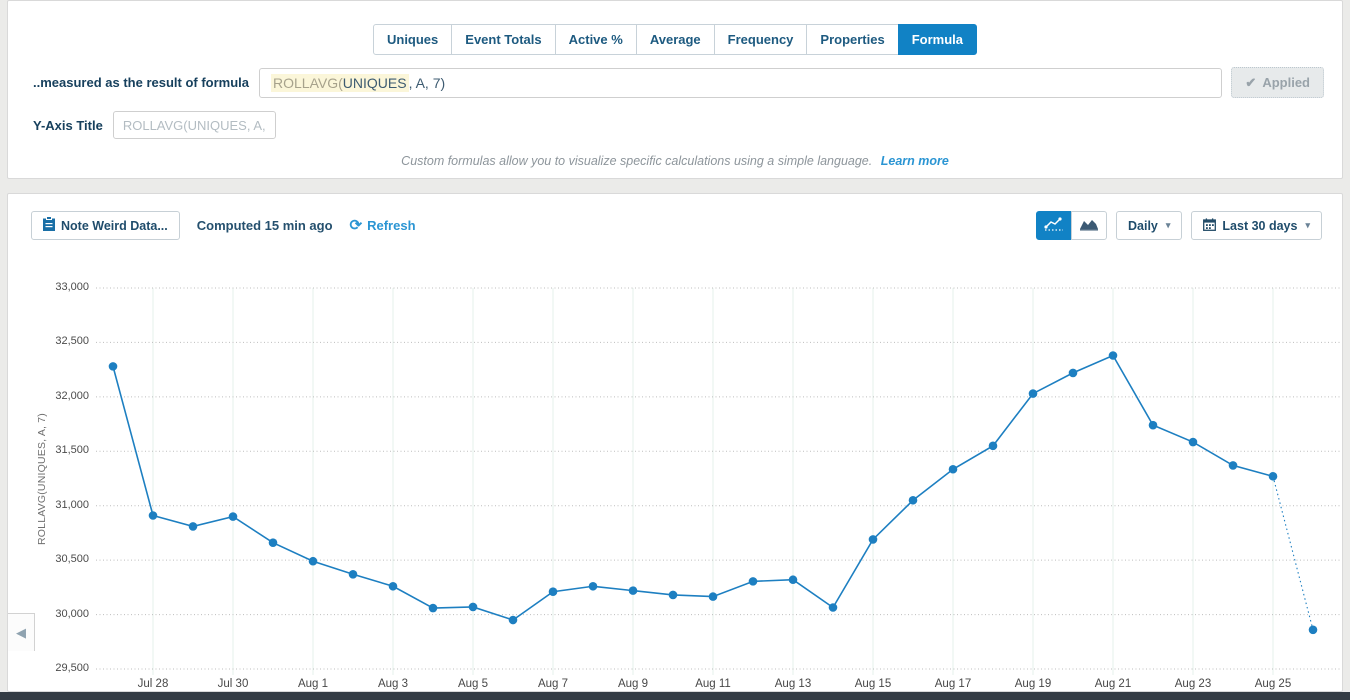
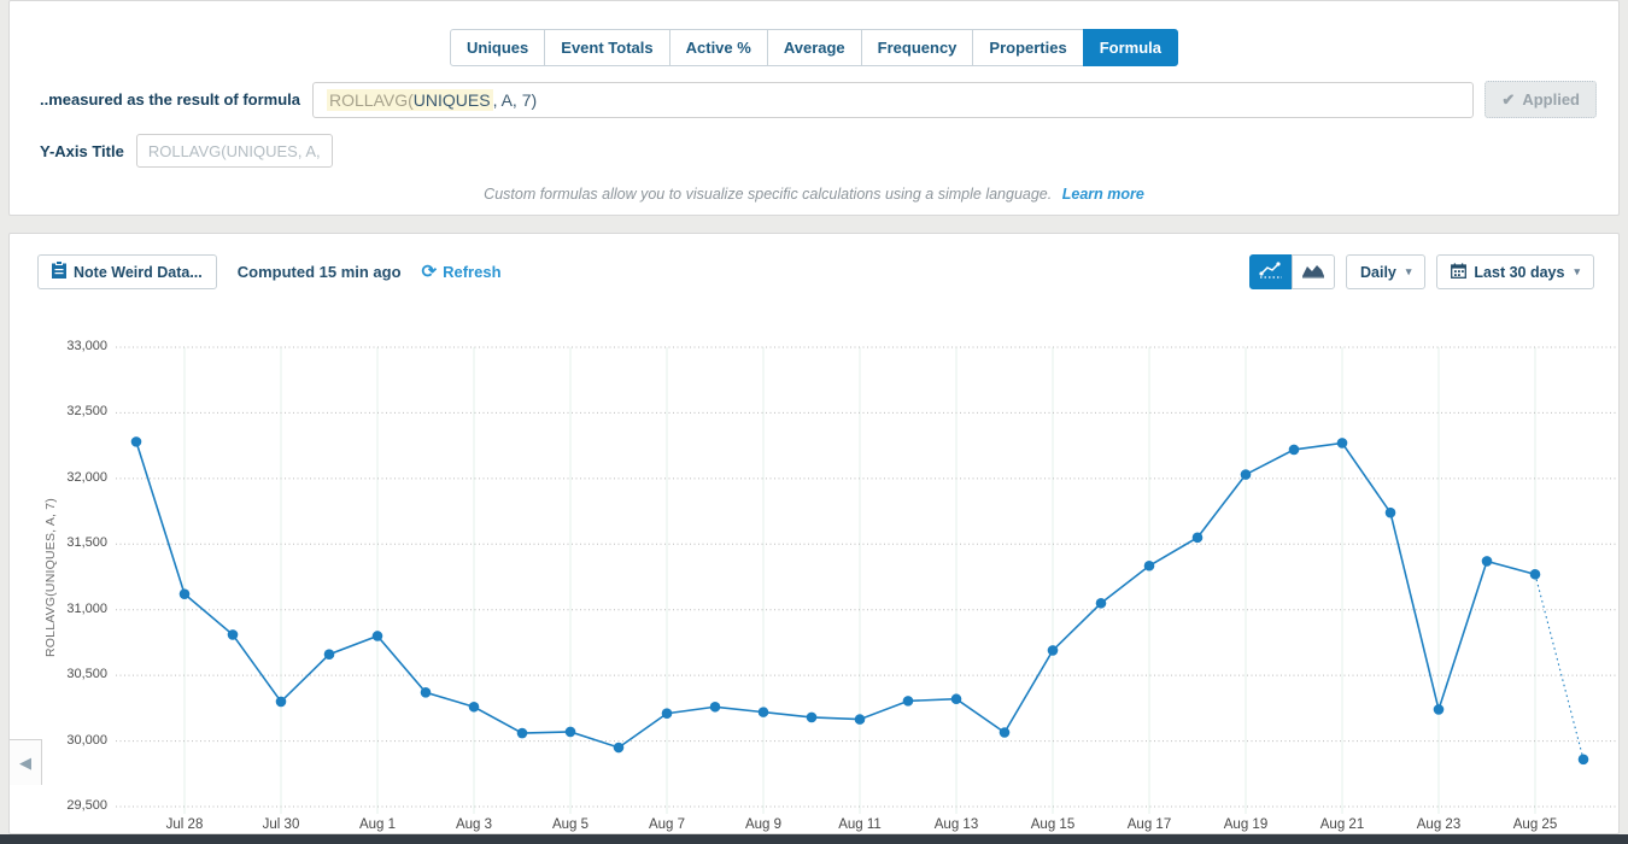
Jul 28: 30910 -> 31120
Jul 30: 30900 -> 30300
Aug 1: 30490 -> 30800
Aug 21: 32380 -> 32270
Aug 23: 31580 -> 30240
